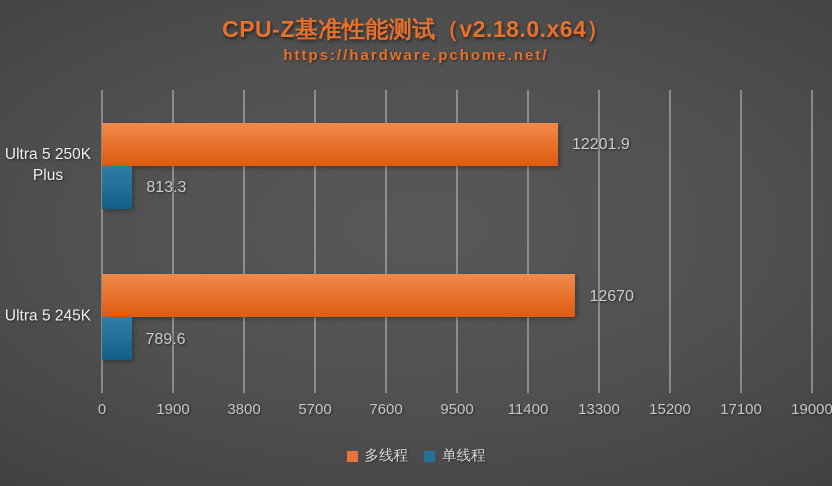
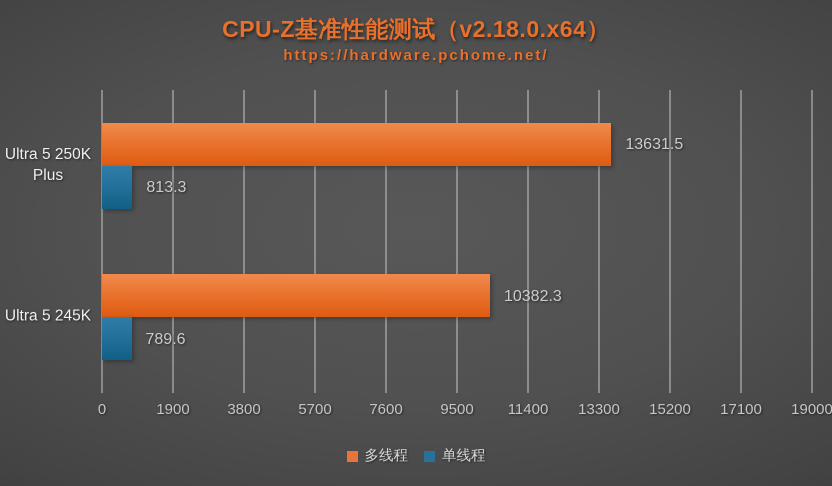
多线程/Ultra 5 250K Plus: 12201.9 -> 13631.5
多线程/Ultra 5 245K: 12670 -> 10382.3
